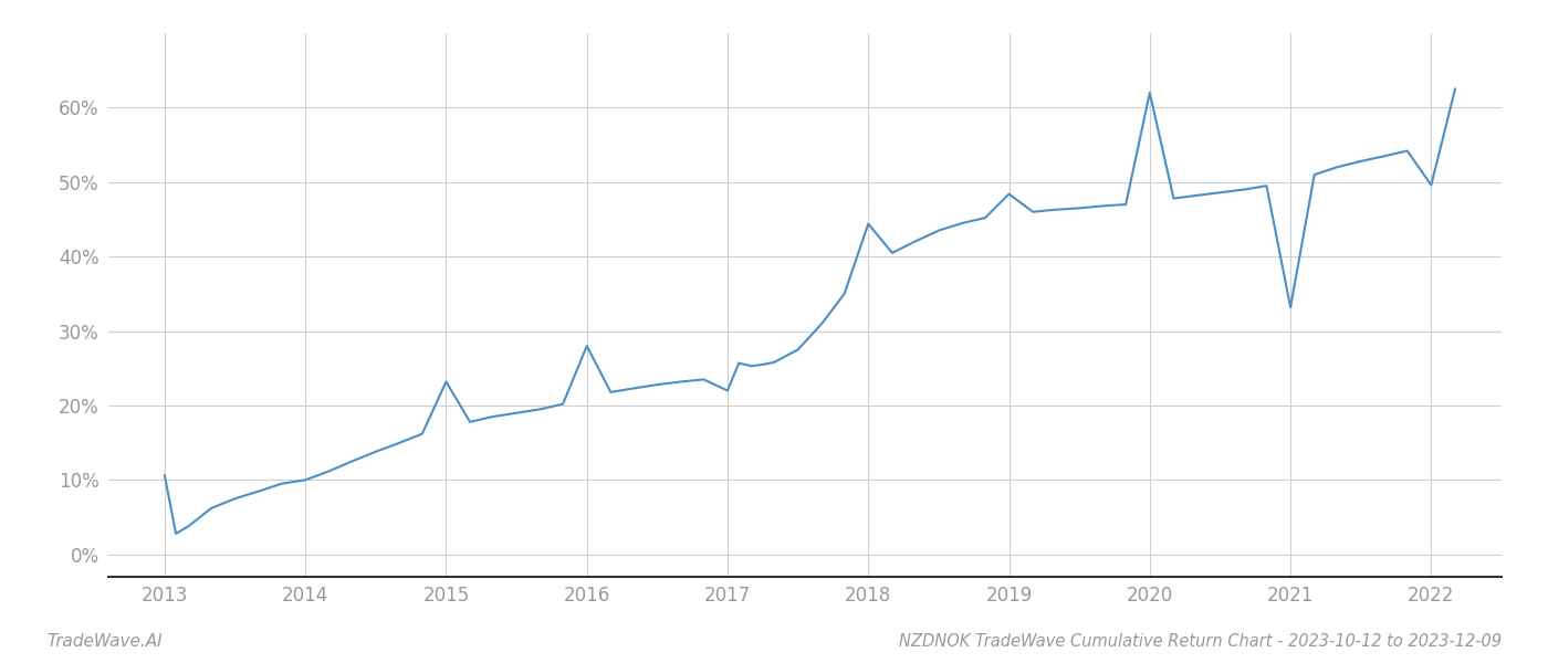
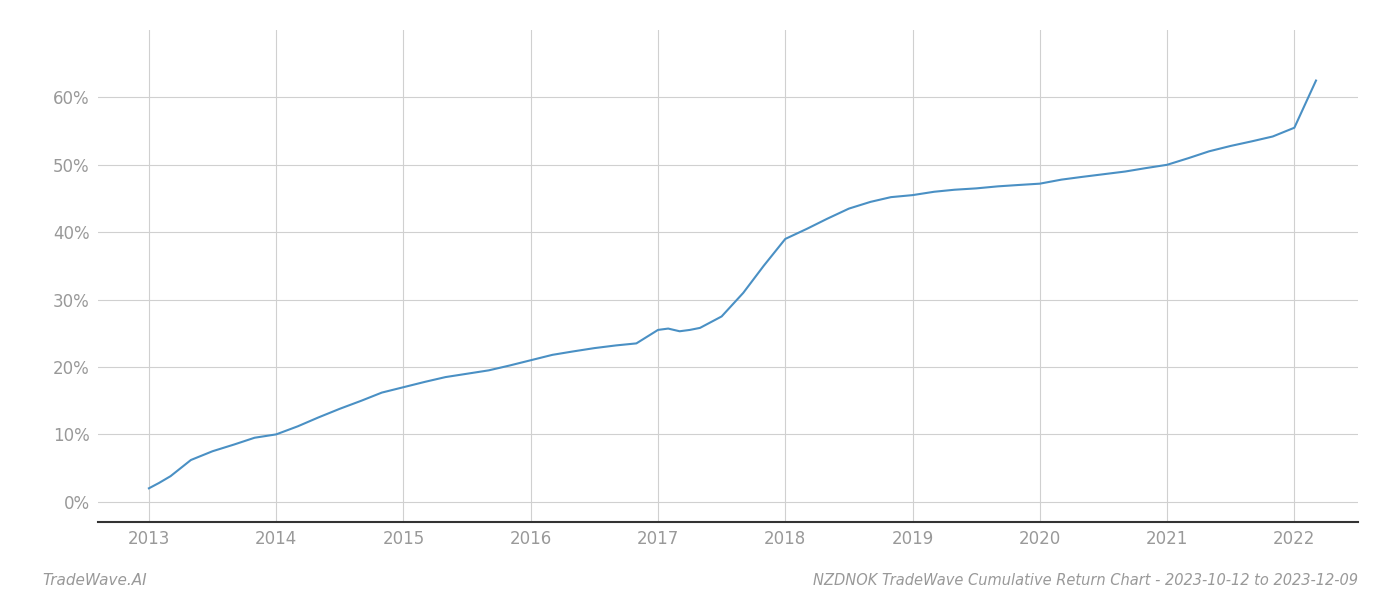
2013: 10.6% -> 2.0%
2015: 23.2% -> 17.0%
2016: 28.0% -> 21.0%
2017: 22.0% -> 25.5%
2018: 44.4% -> 39.0%
2019: 48.4% -> 45.5%
2020: 62.0% -> 47.2%
2021: 33.2% -> 50.0%
2022: 49.6% -> 55.5%
